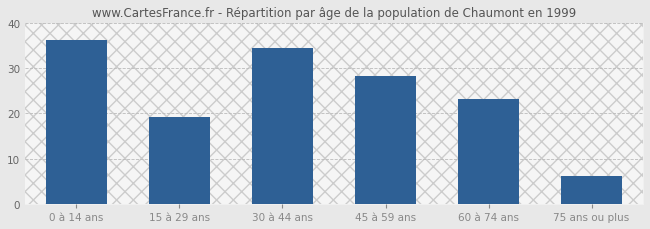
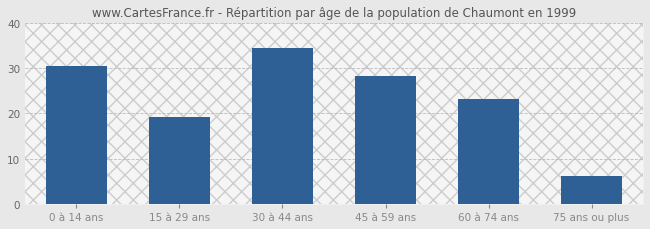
0 à 14 ans: 36.3 -> 30.5
